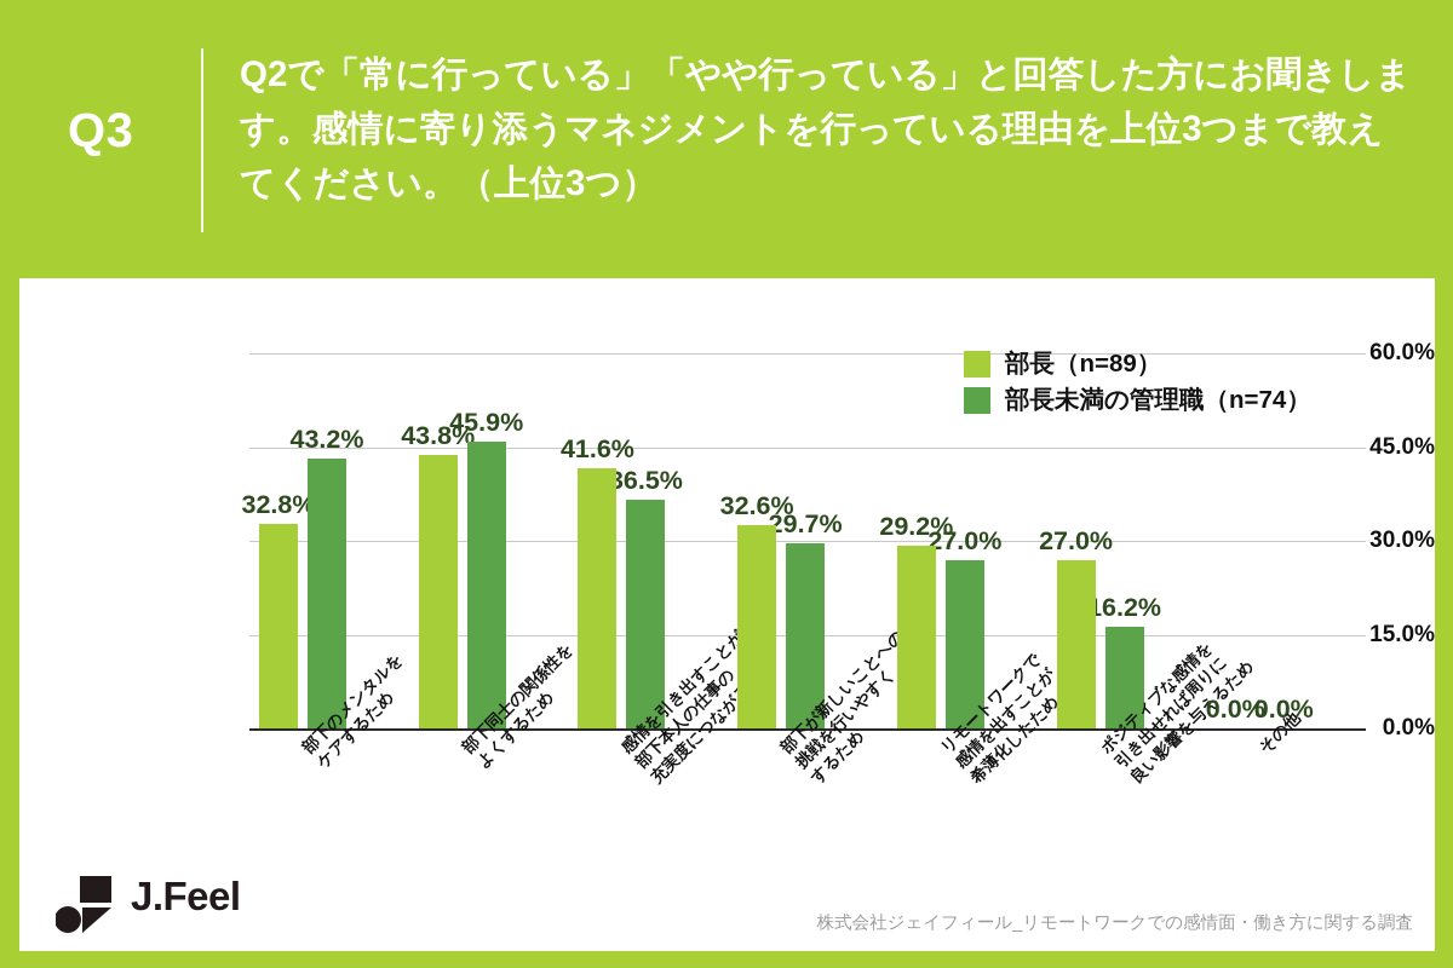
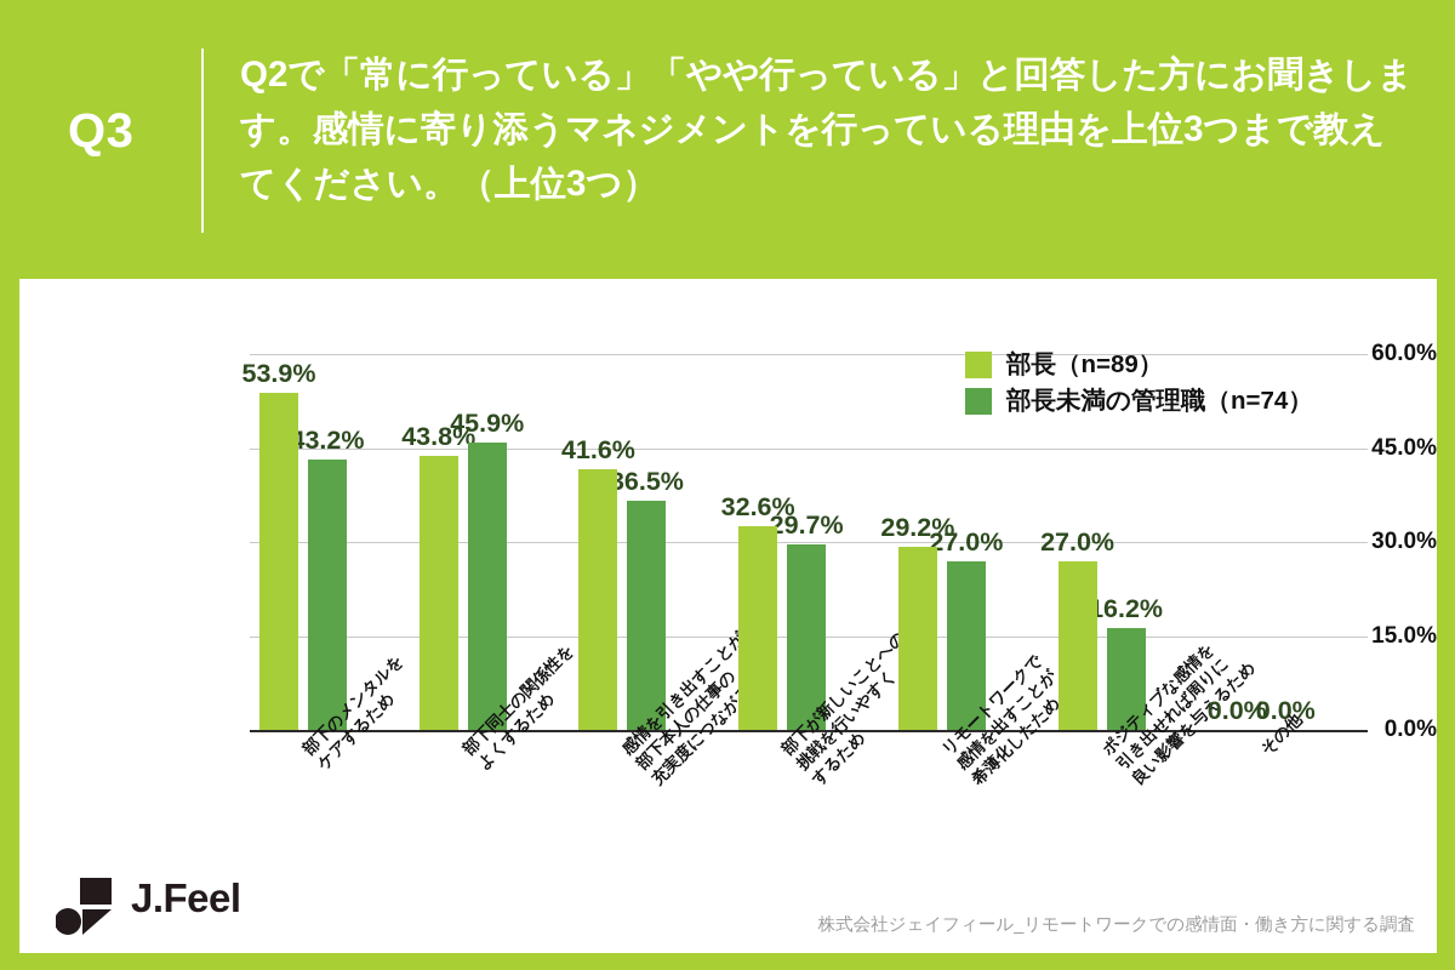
部長（n=89）/部下のメンタルを ケアするため: 32.8% -> 53.9%
